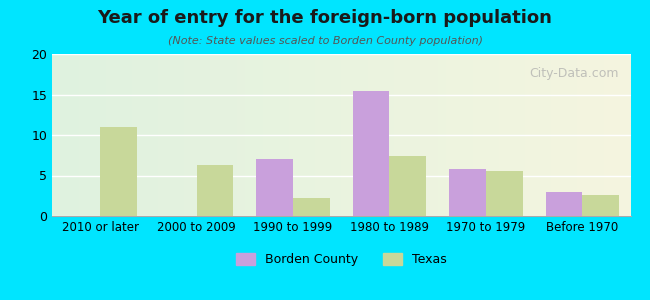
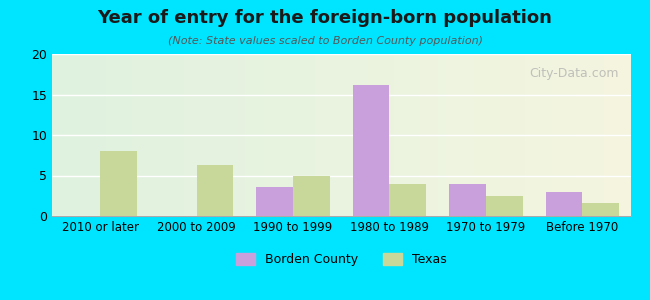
Texas/2010 or later: 11.0 -> 8.0
Borden County/1990 to 1999: 7.0 -> 3.6
Texas/1990 to 1999: 2.2 -> 5.0
Borden County/1980 to 1989: 15.4 -> 16.2
Texas/1980 to 1989: 7.4 -> 4.0
Borden County/1970 to 1979: 5.8 -> 3.9
Texas/1970 to 1979: 5.6 -> 2.5
Texas/Before 1970: 2.6 -> 1.6
